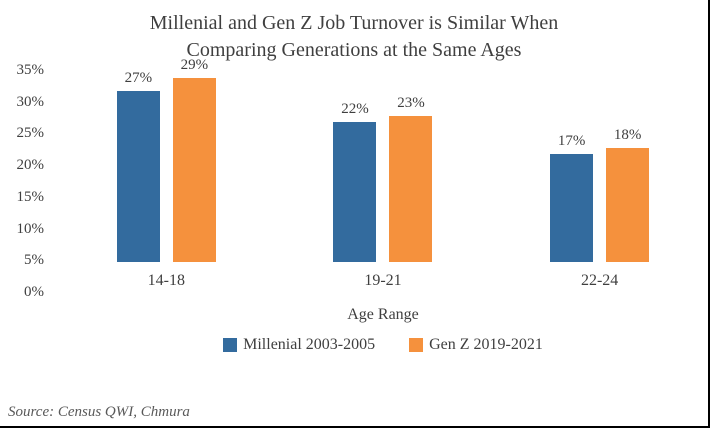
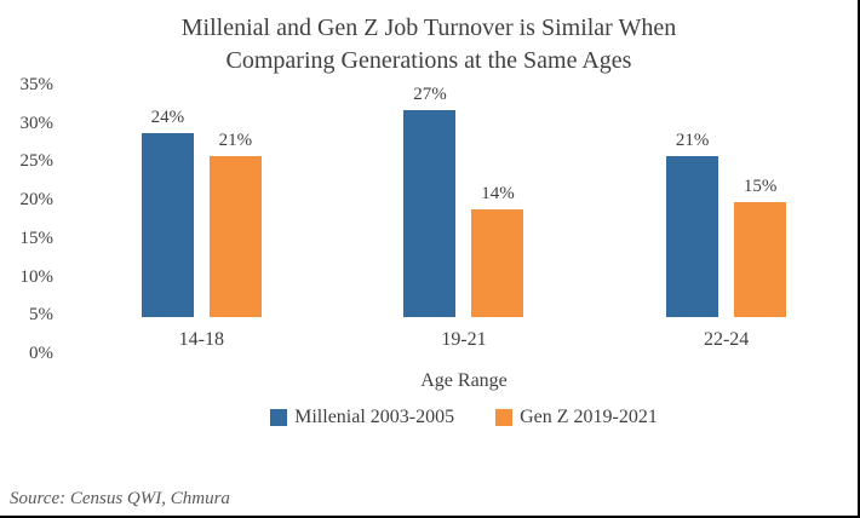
Millenial 2003-2005/14-18: 27% -> 24%
Gen Z 2019-2021/14-18: 29% -> 21%
Millenial 2003-2005/19-21: 22% -> 27%
Gen Z 2019-2021/19-21: 23% -> 14%
Millenial 2003-2005/22-24: 17% -> 21%
Gen Z 2019-2021/22-24: 18% -> 15%
